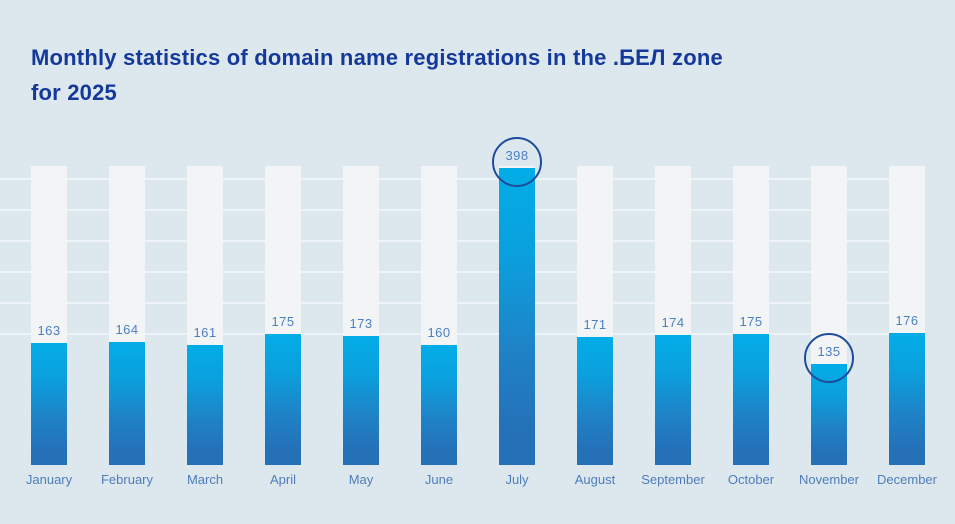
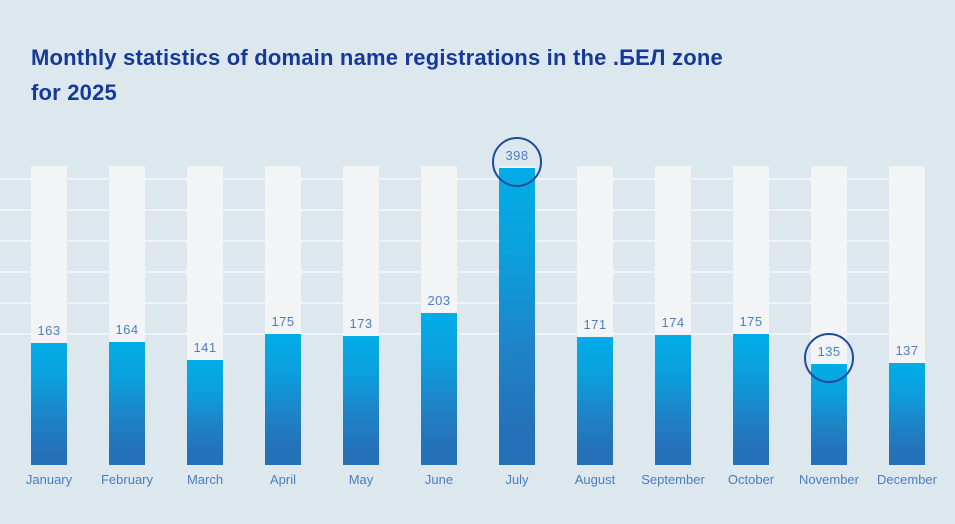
March: 161 -> 141
June: 160 -> 203
December: 176 -> 137
